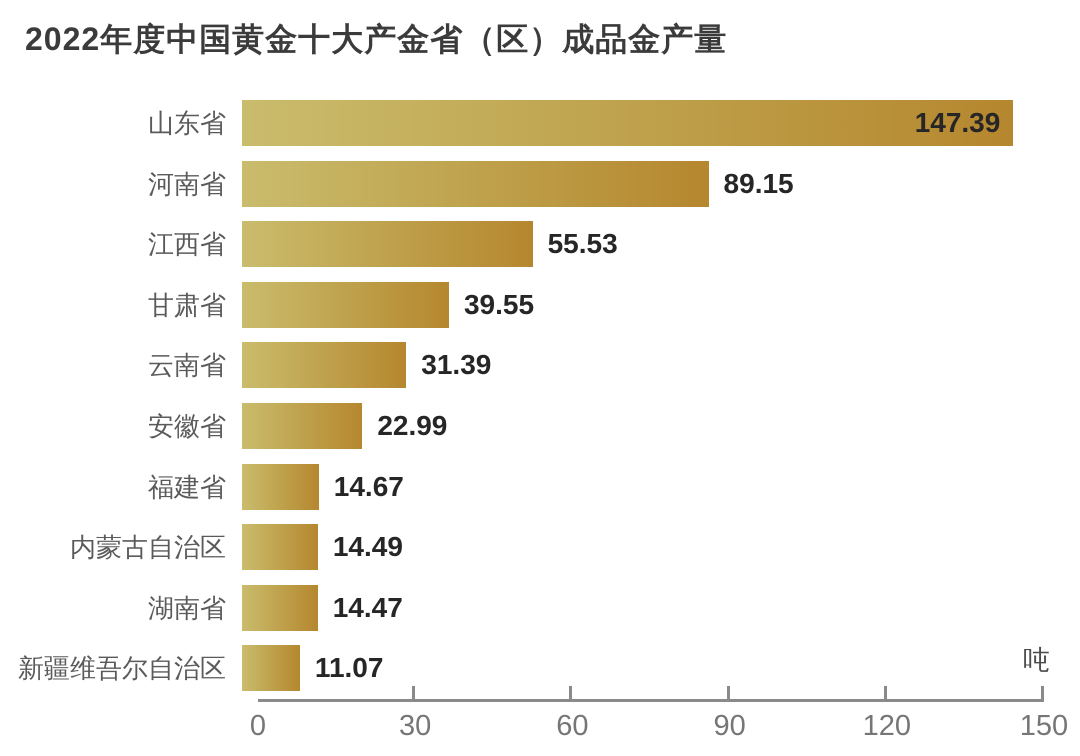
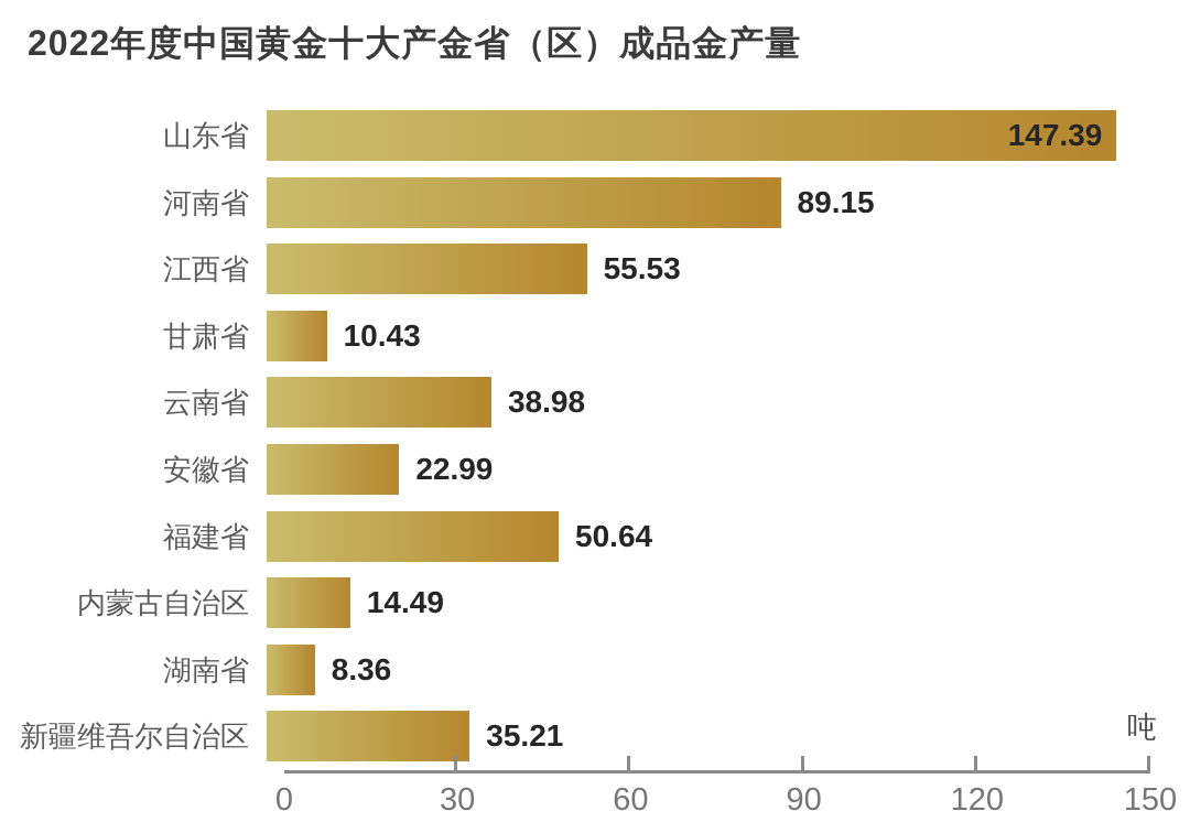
甘肃省: 39.55 -> 10.43
云南省: 31.39 -> 38.98
福建省: 14.67 -> 50.64
湖南省: 14.47 -> 8.36
新疆维吾尔自治区: 11.07 -> 35.21
